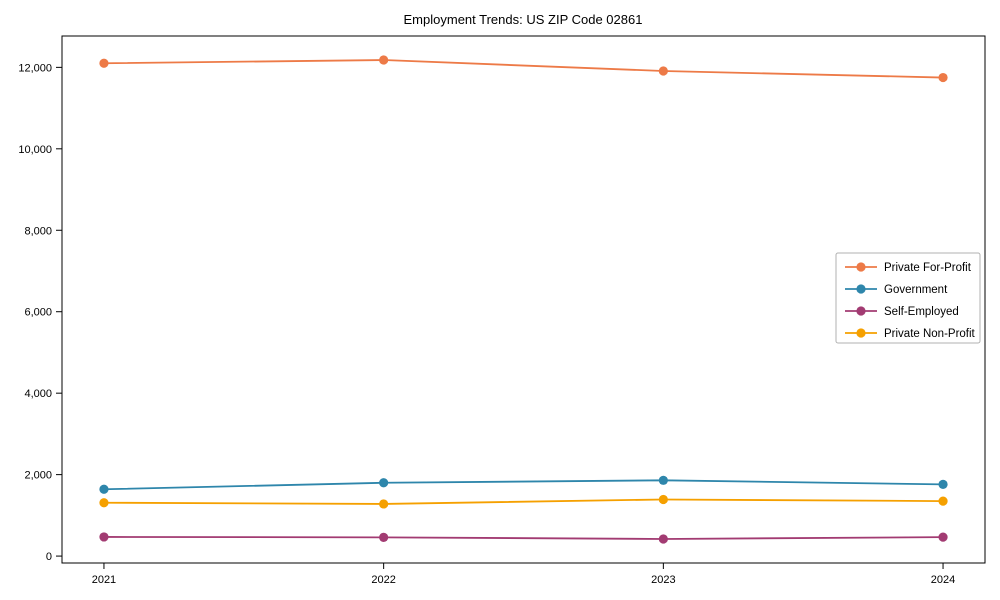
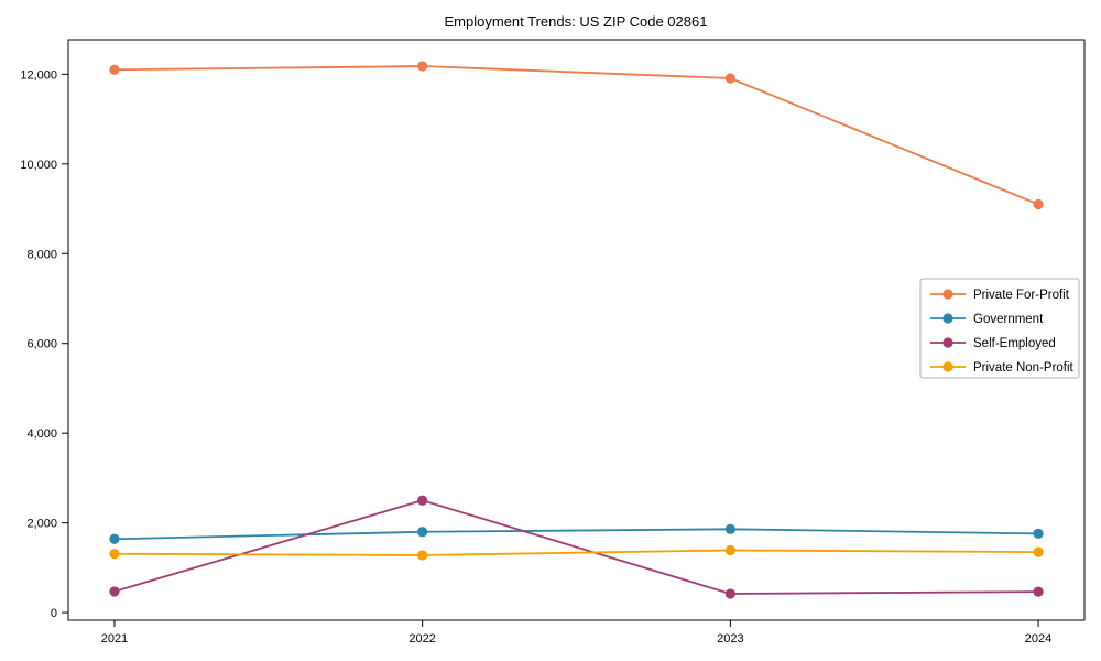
Self-Employed/2022: 500 -> 2500
Private For-Profit/2024: 11800 -> 9100
